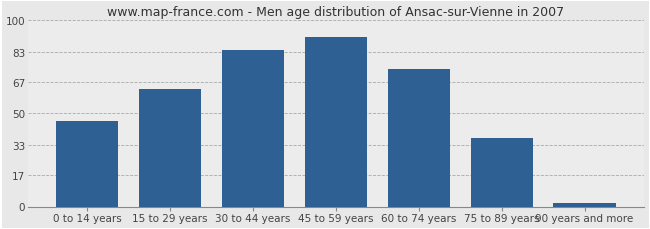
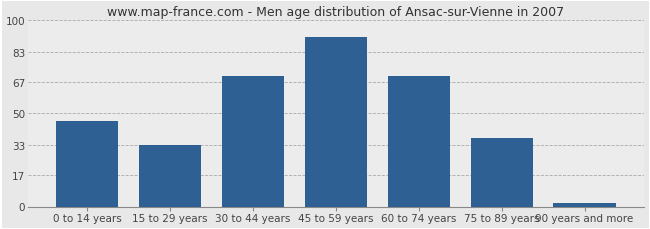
15 to 29 years: 63 -> 33
30 to 44 years: 84 -> 70
60 to 74 years: 74 -> 70
